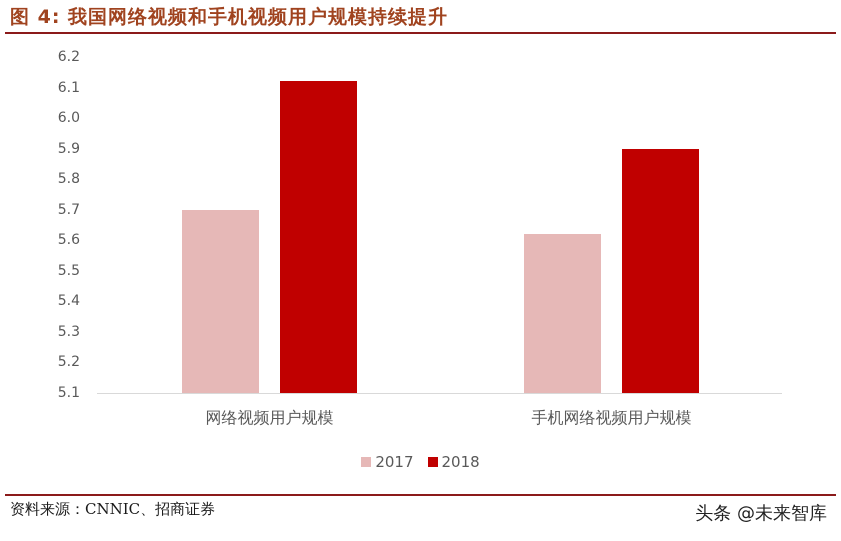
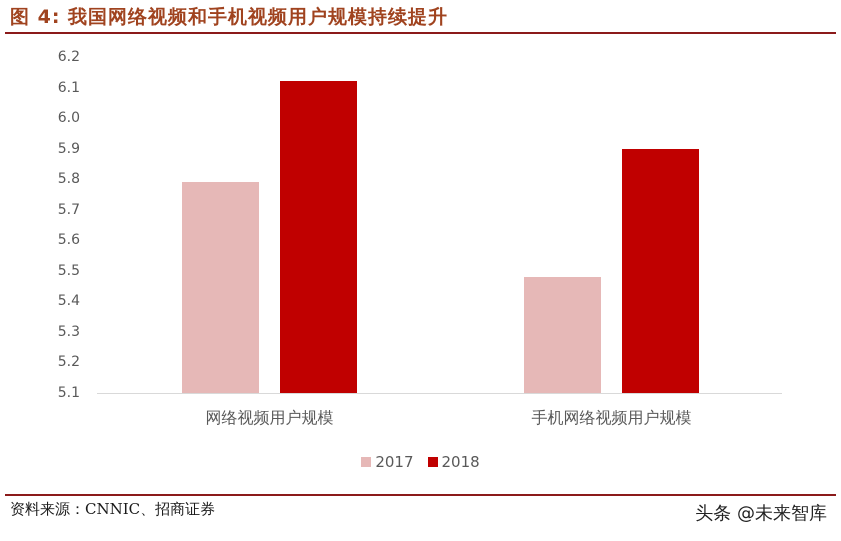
2017/网络视频用户规模: 5.70 -> 5.79
2017/手机网络视频用户规模: 5.62 -> 5.48
